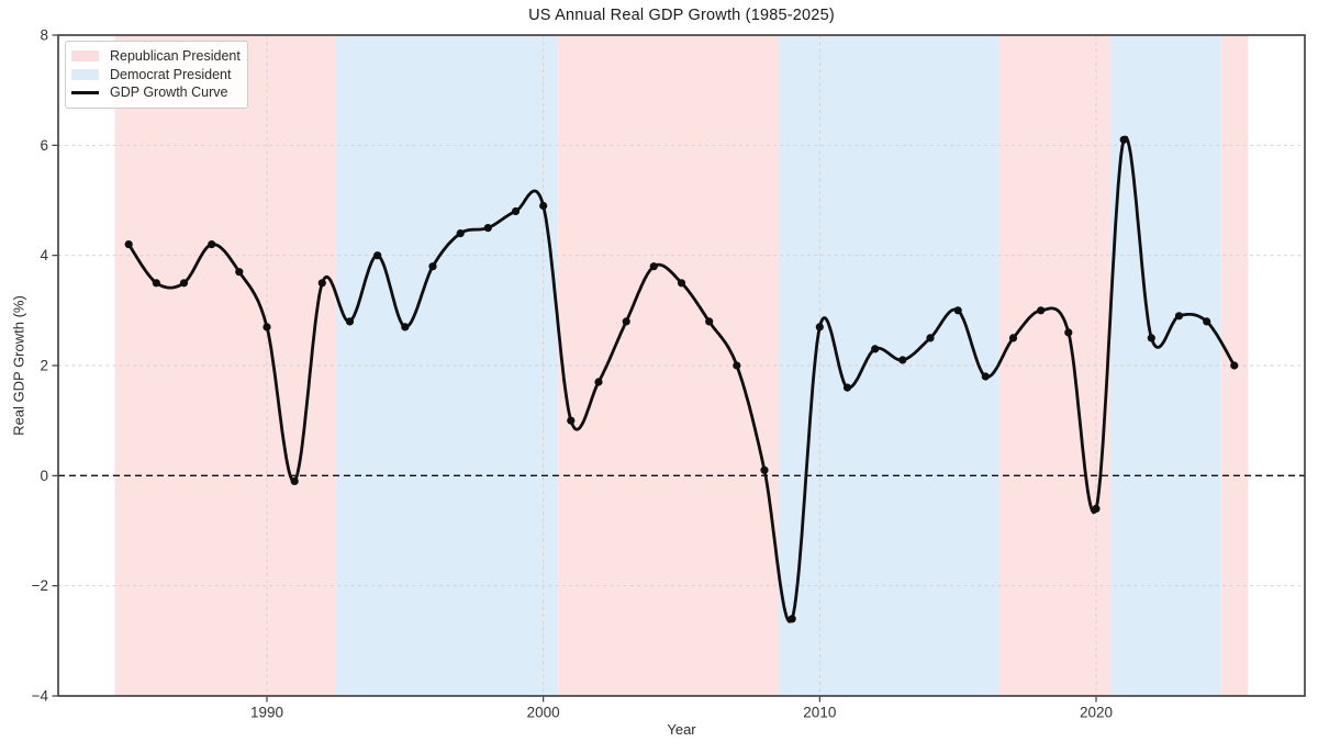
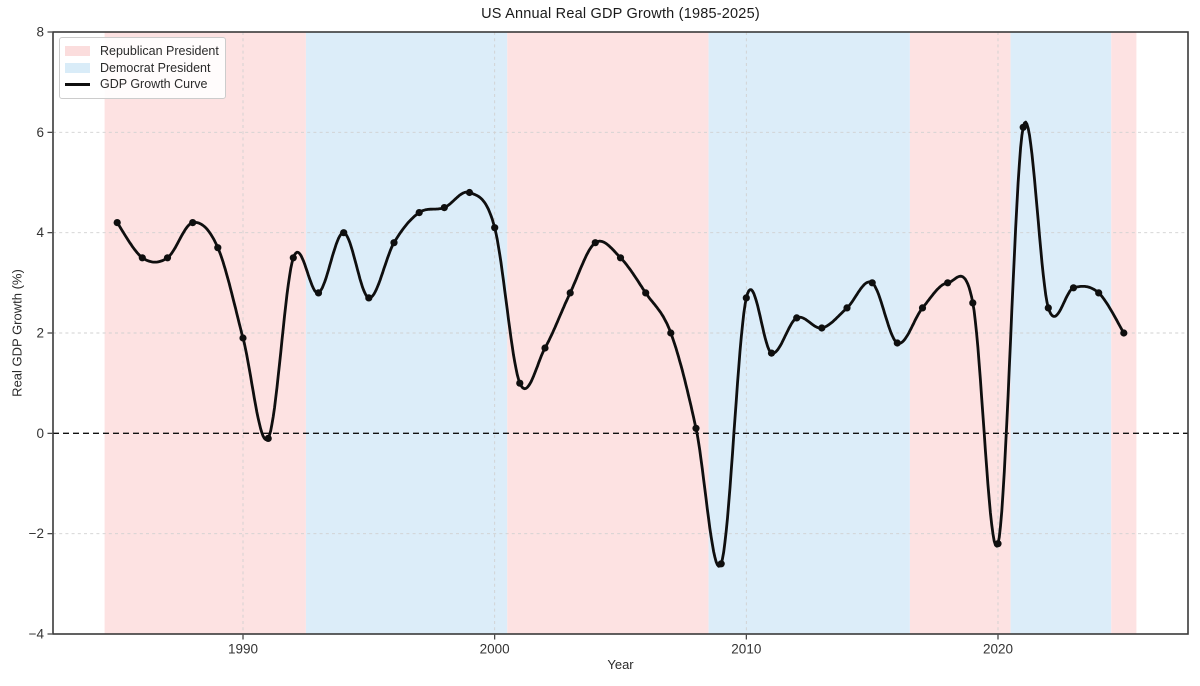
1990: 2.7 -> 1.9
2000: 4.9 -> 4.1
2020: -0.6 -> -2.2
